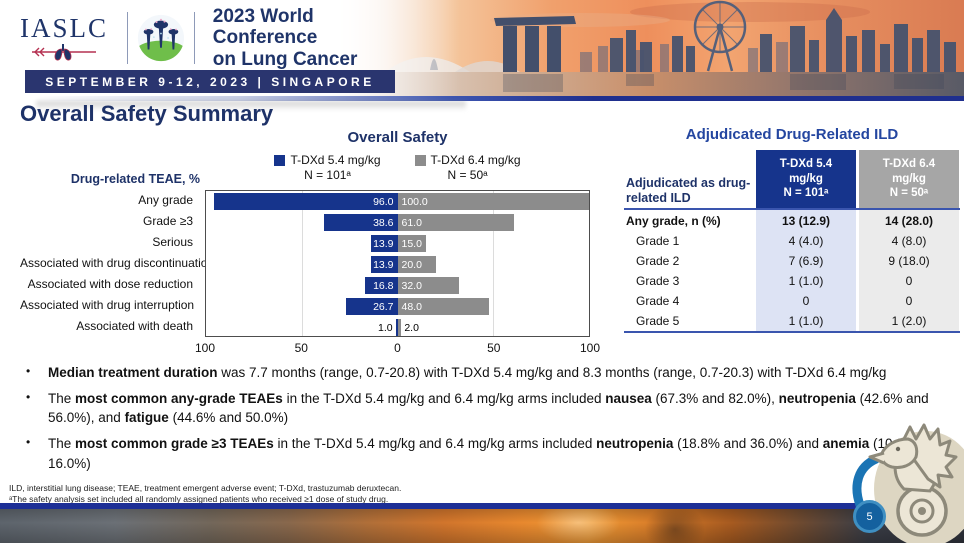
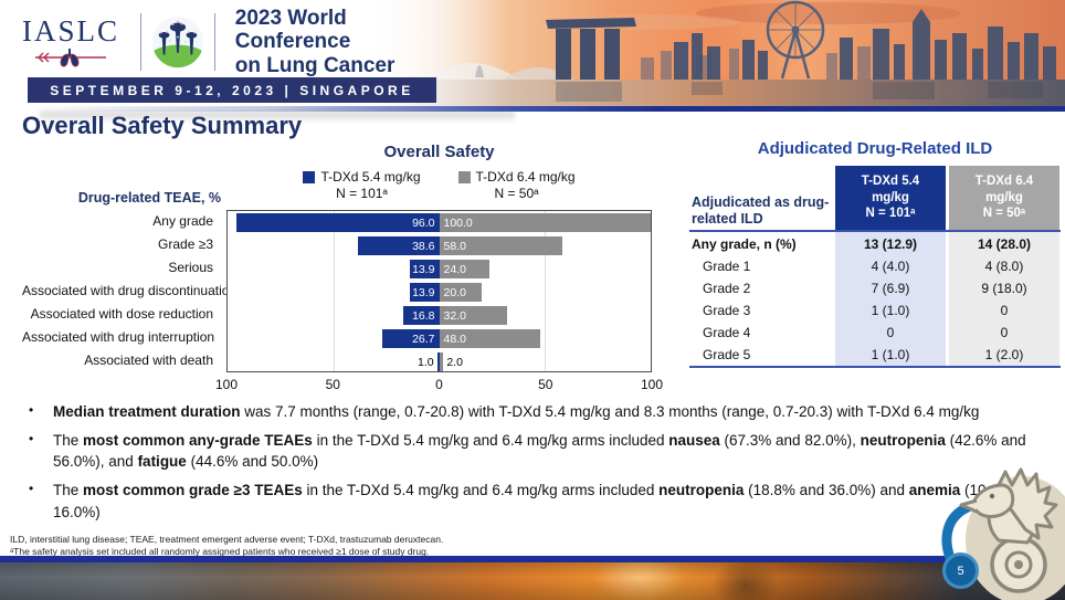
T-DXd 6.4 mg/kg/Grade ≥3: 61.0 -> 58.0
T-DXd 6.4 mg/kg/Serious: 15.0 -> 24.0
